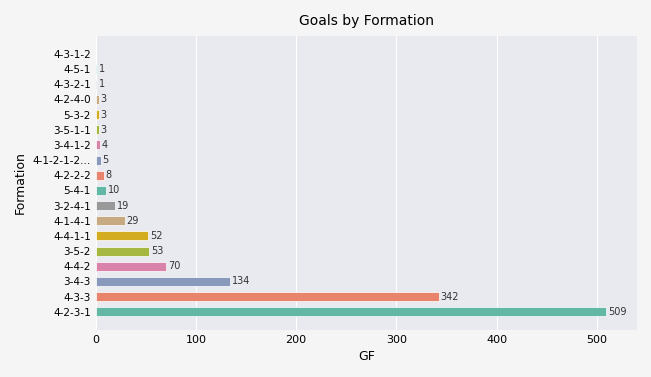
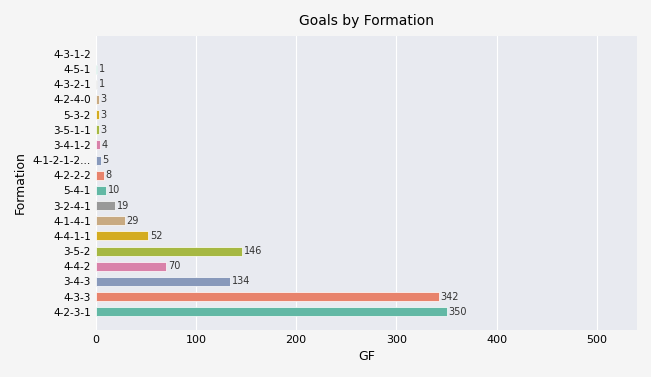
3-5-2: 53 -> 146
4-2-3-1: 509 -> 350
